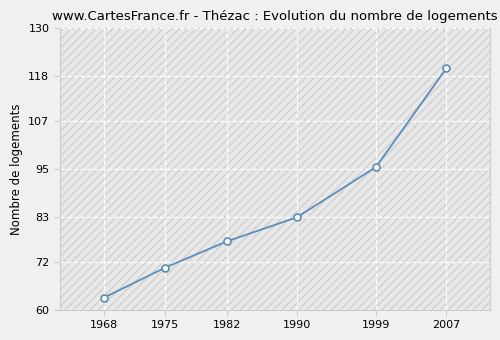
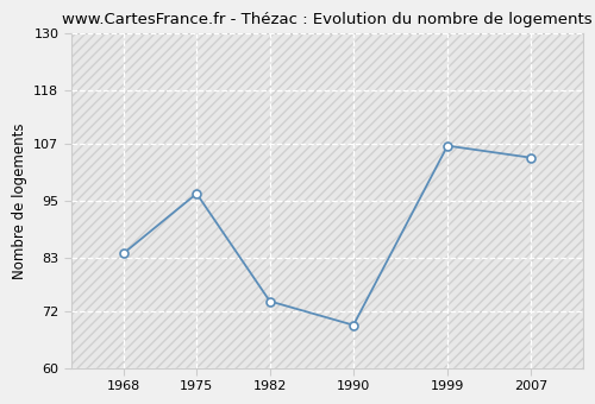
1968: 63.0 -> 84.0
1975: 70.5 -> 96.5
1982: 77.0 -> 74.0
1990: 83.0 -> 69.0
1999: 95.5 -> 106.5
2007: 120.0 -> 104.0
